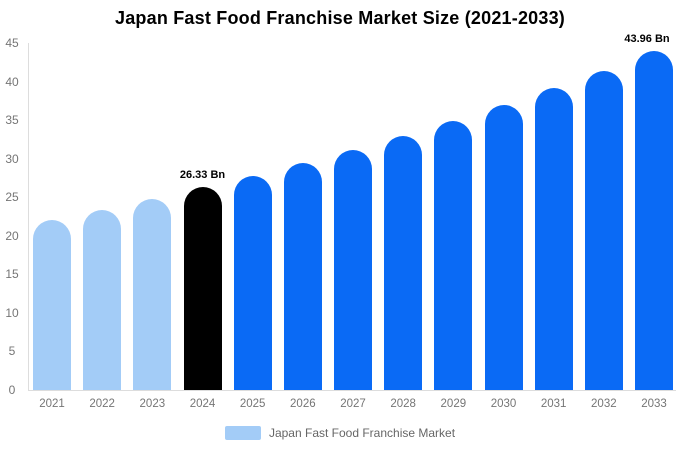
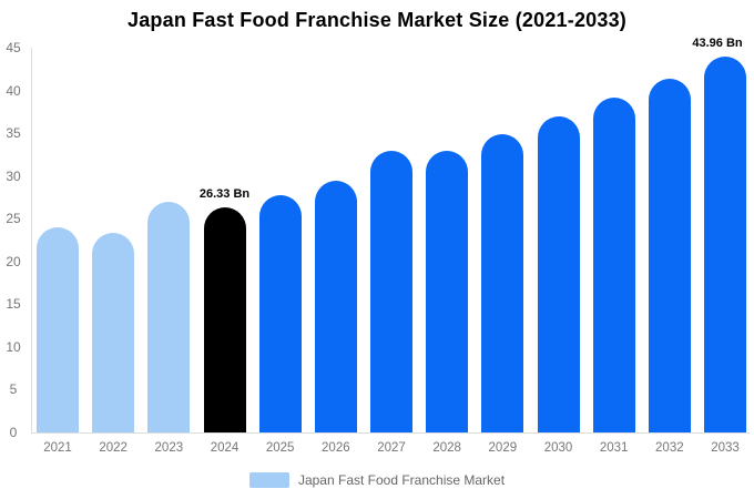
2021: 22 -> 24
2023: 25 -> 27
2027: 31 -> 33
